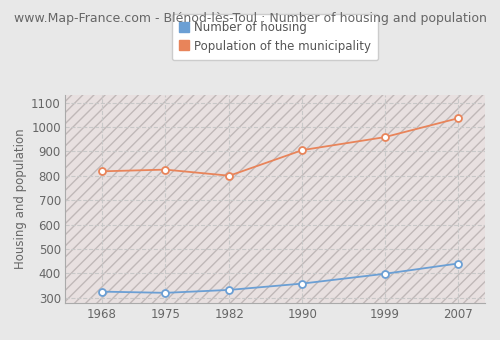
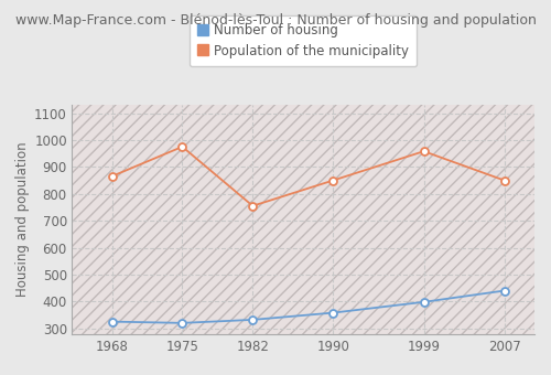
Population of the municipality/1968: 818 -> 865
Population of the municipality/1975: 825 -> 975
Population of the municipality/1982: 800 -> 755
Population of the municipality/1990: 905 -> 850
Population of the municipality/2007: 1035 -> 850
